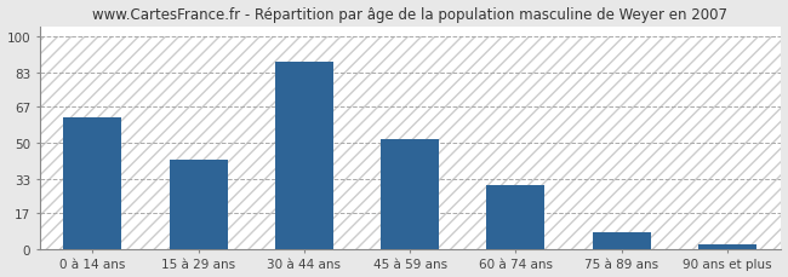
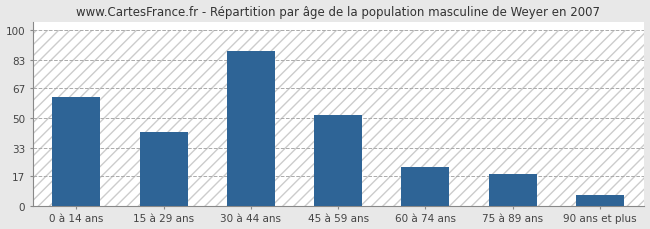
60 à 74 ans: 30 -> 22
75 à 89 ans: 8 -> 18
90 ans et plus: 2 -> 6
